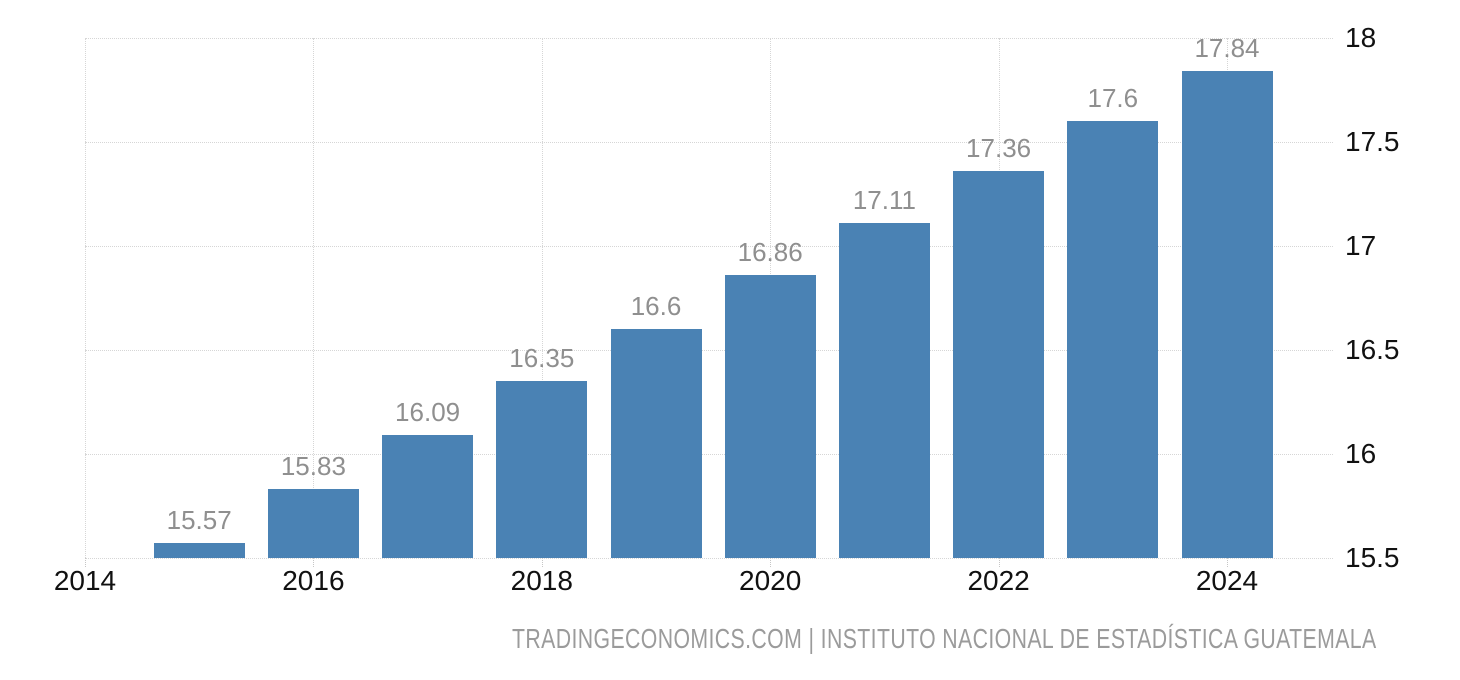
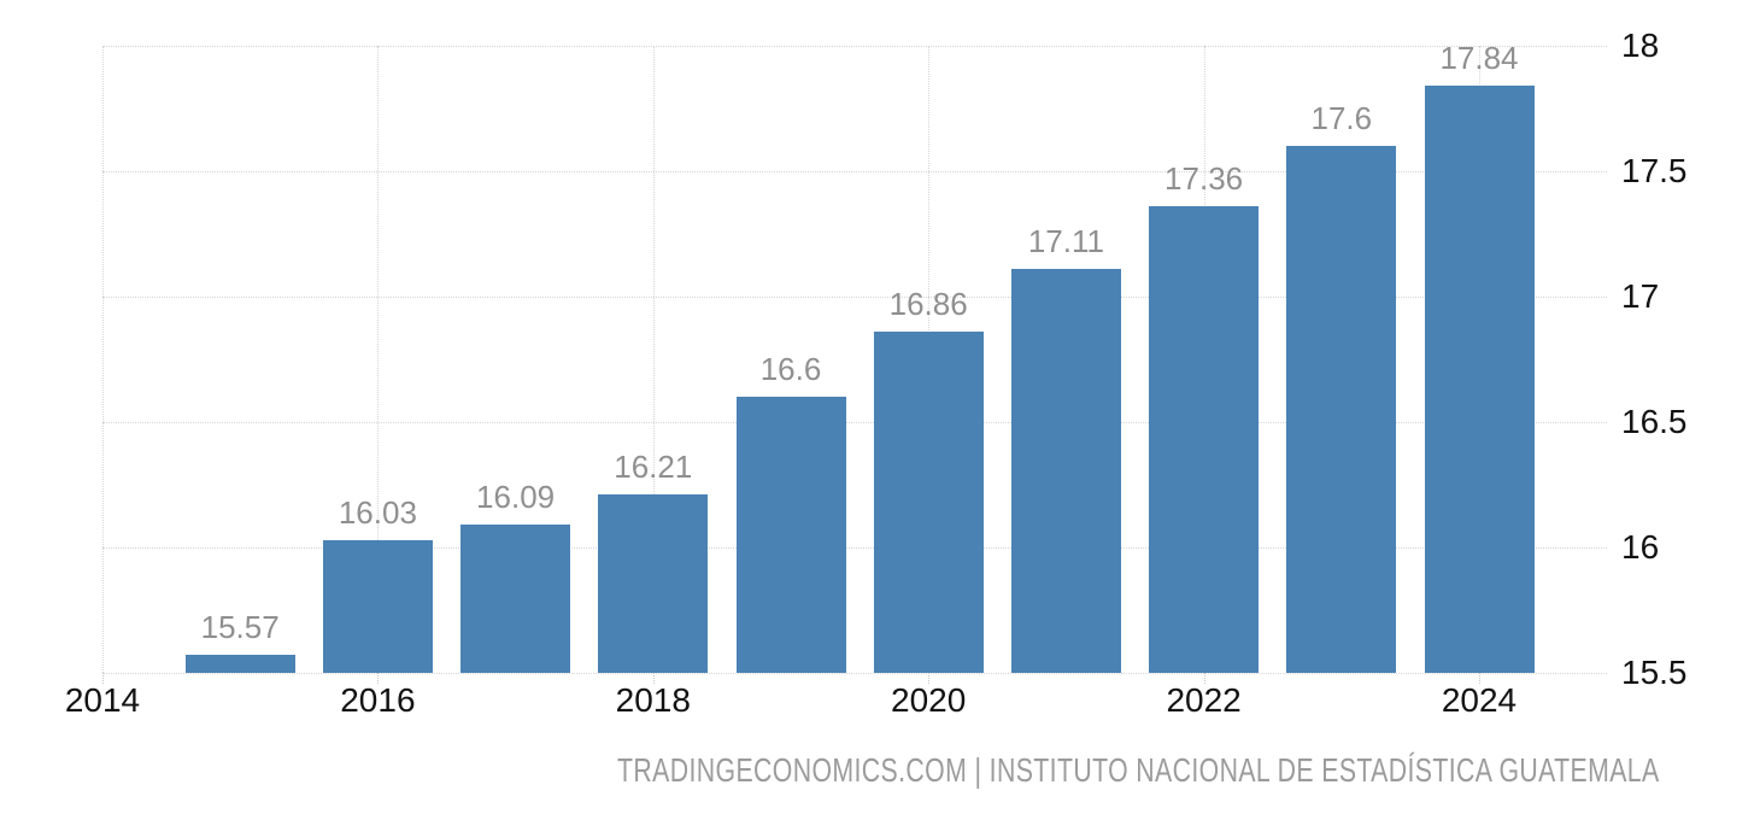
2016: 15.83 -> 16.03
2018: 16.35 -> 16.21
